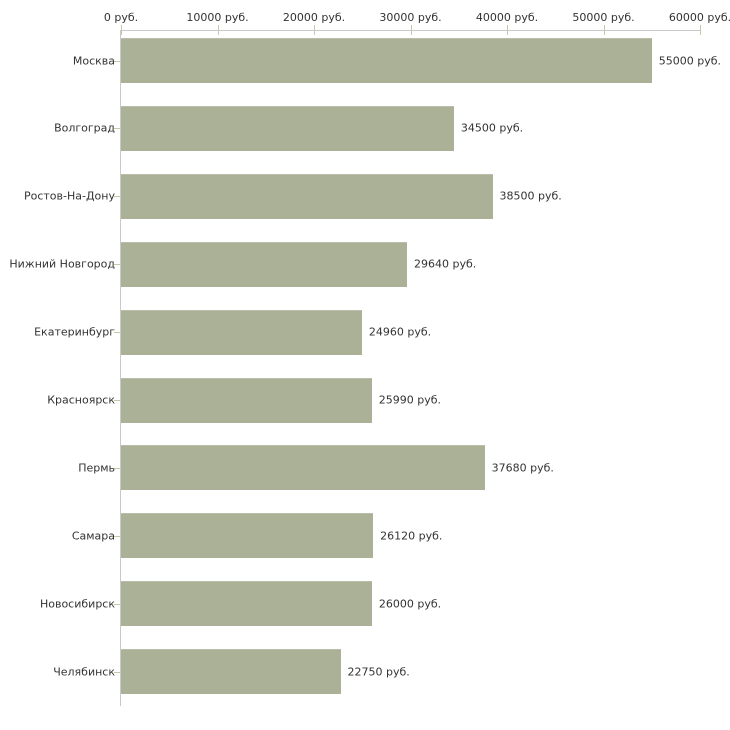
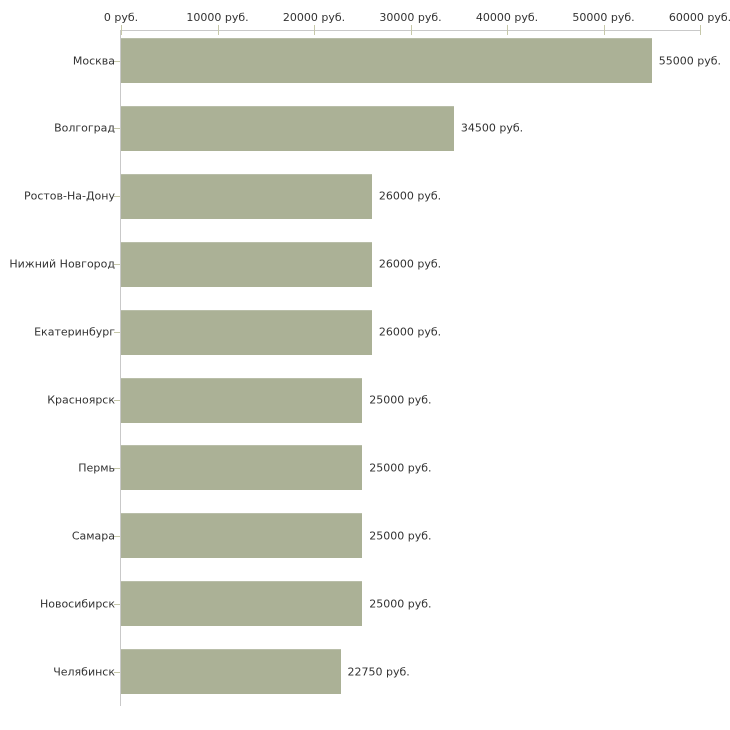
Ростов-На-Дону: 38500 -> 26000
Нижний Новгород: 29640 -> 26000
Екатеринбург: 24960 -> 26000
Красноярск: 25990 -> 25000
Пермь: 37680 -> 25000
Самара: 26120 -> 25000
Новосибирск: 26000 -> 25000
